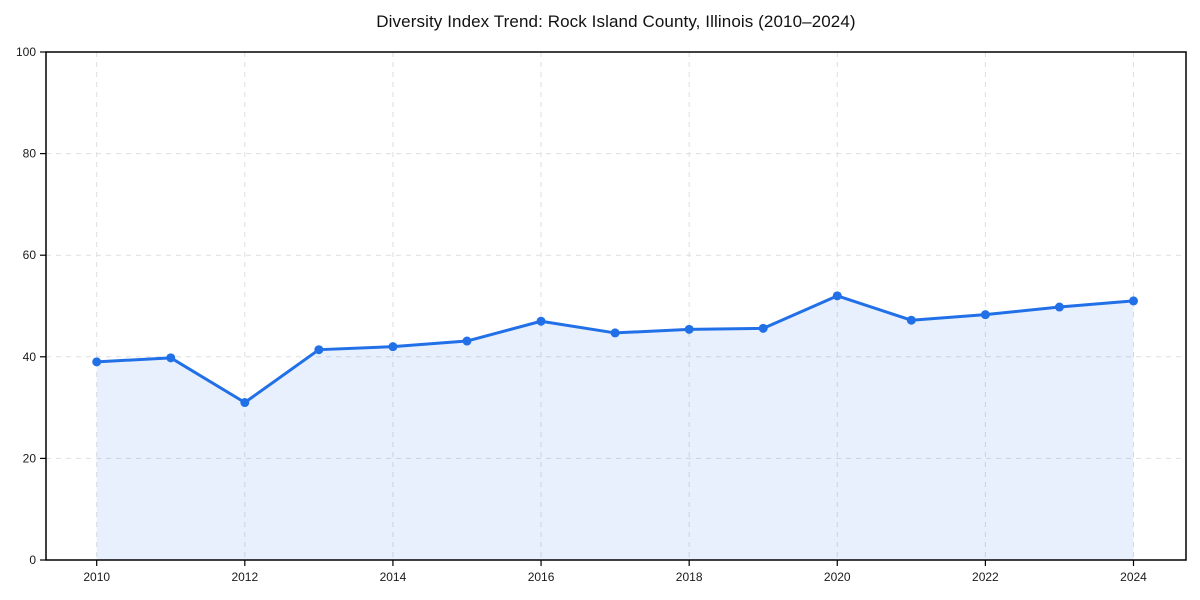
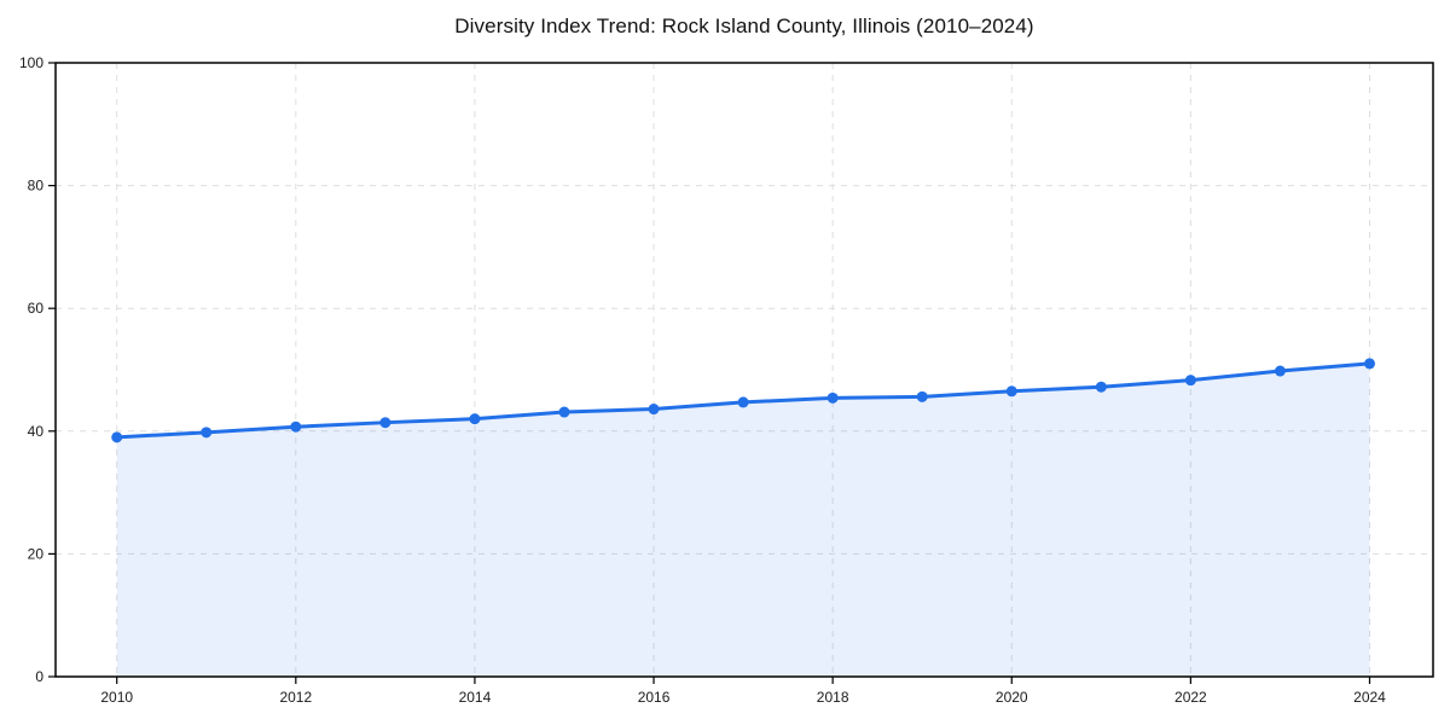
2012: 31 -> 41
2016: 47 -> 44
2020: 52 -> 46
